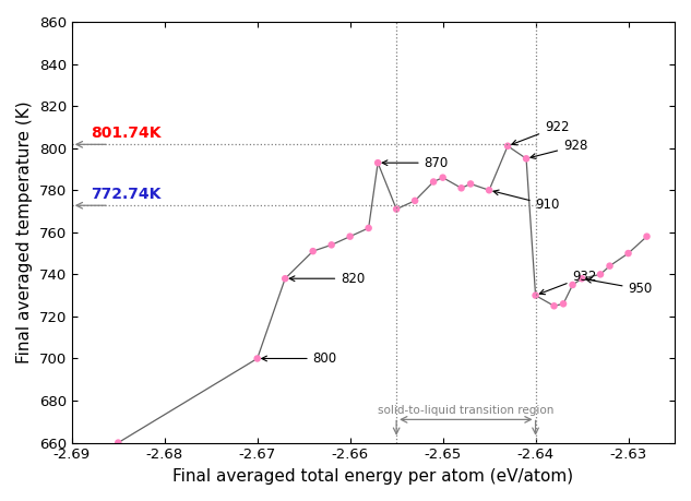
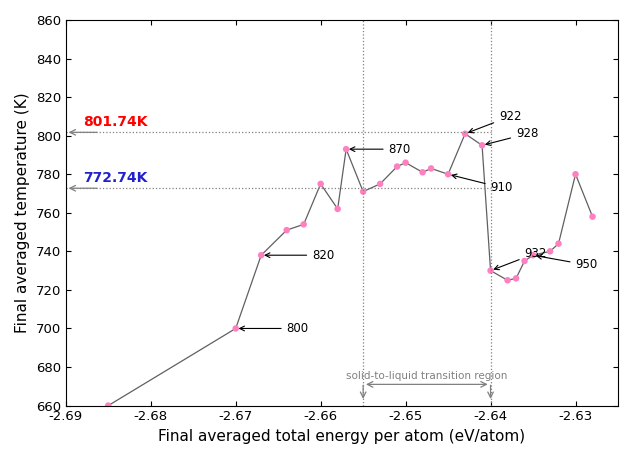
-2.66: 758 -> 775
-2.63: 750 -> 780
